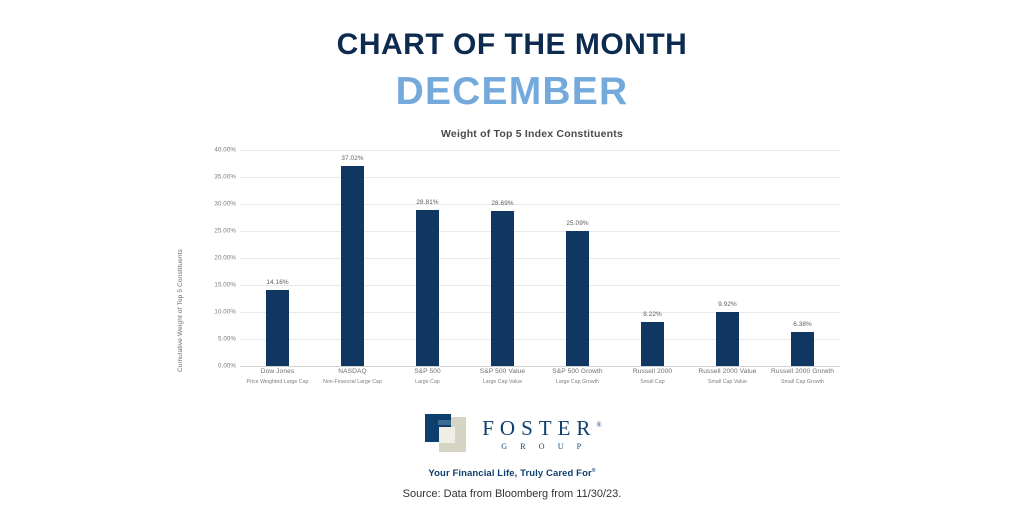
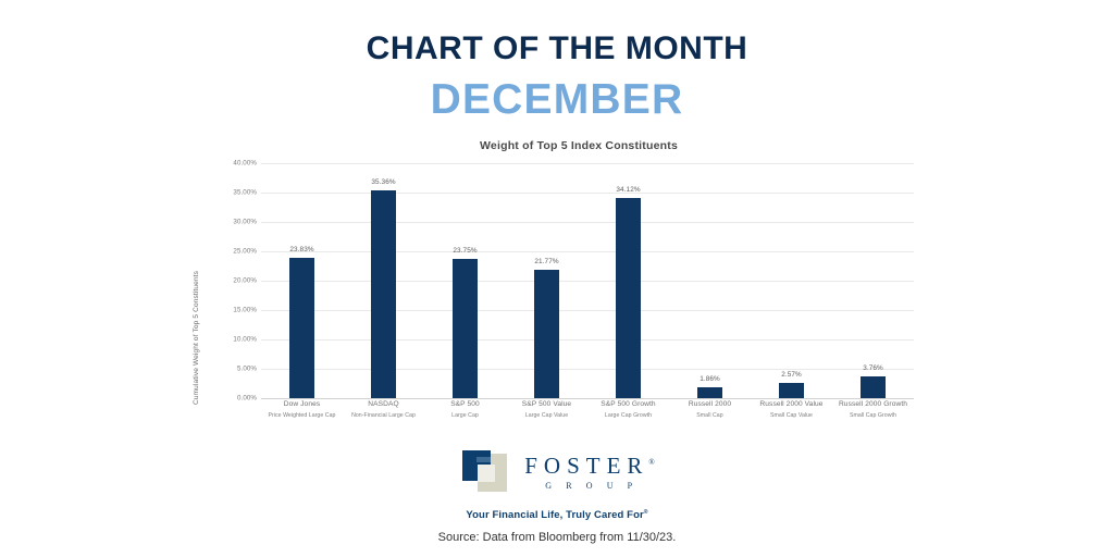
Dow Jones: 14.16% -> 23.83%
NASDAQ: 37.02% -> 35.36%
S&P 500: 28.81% -> 23.75%
S&P 500 Value: 28.69% -> 21.77%
S&P 500 Growth: 25.09% -> 34.12%
Russell 2000: 8.22% -> 1.86%
Russell 2000 Value: 9.92% -> 2.57%
Russell 2000 Growth: 6.38% -> 3.76%
